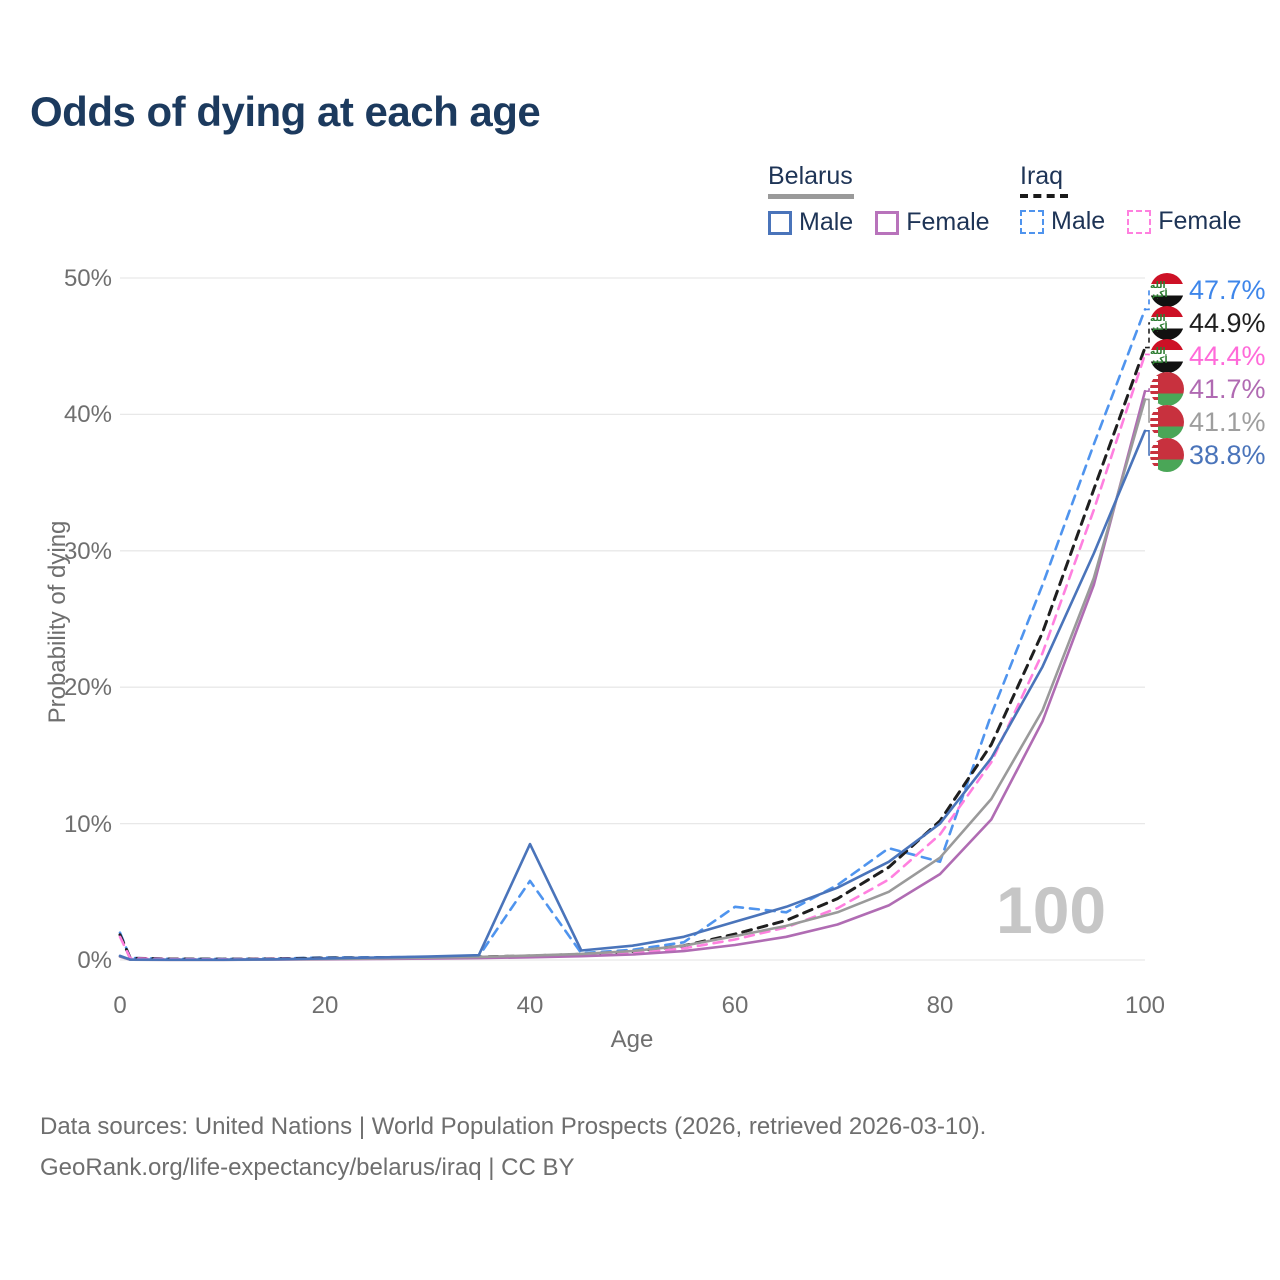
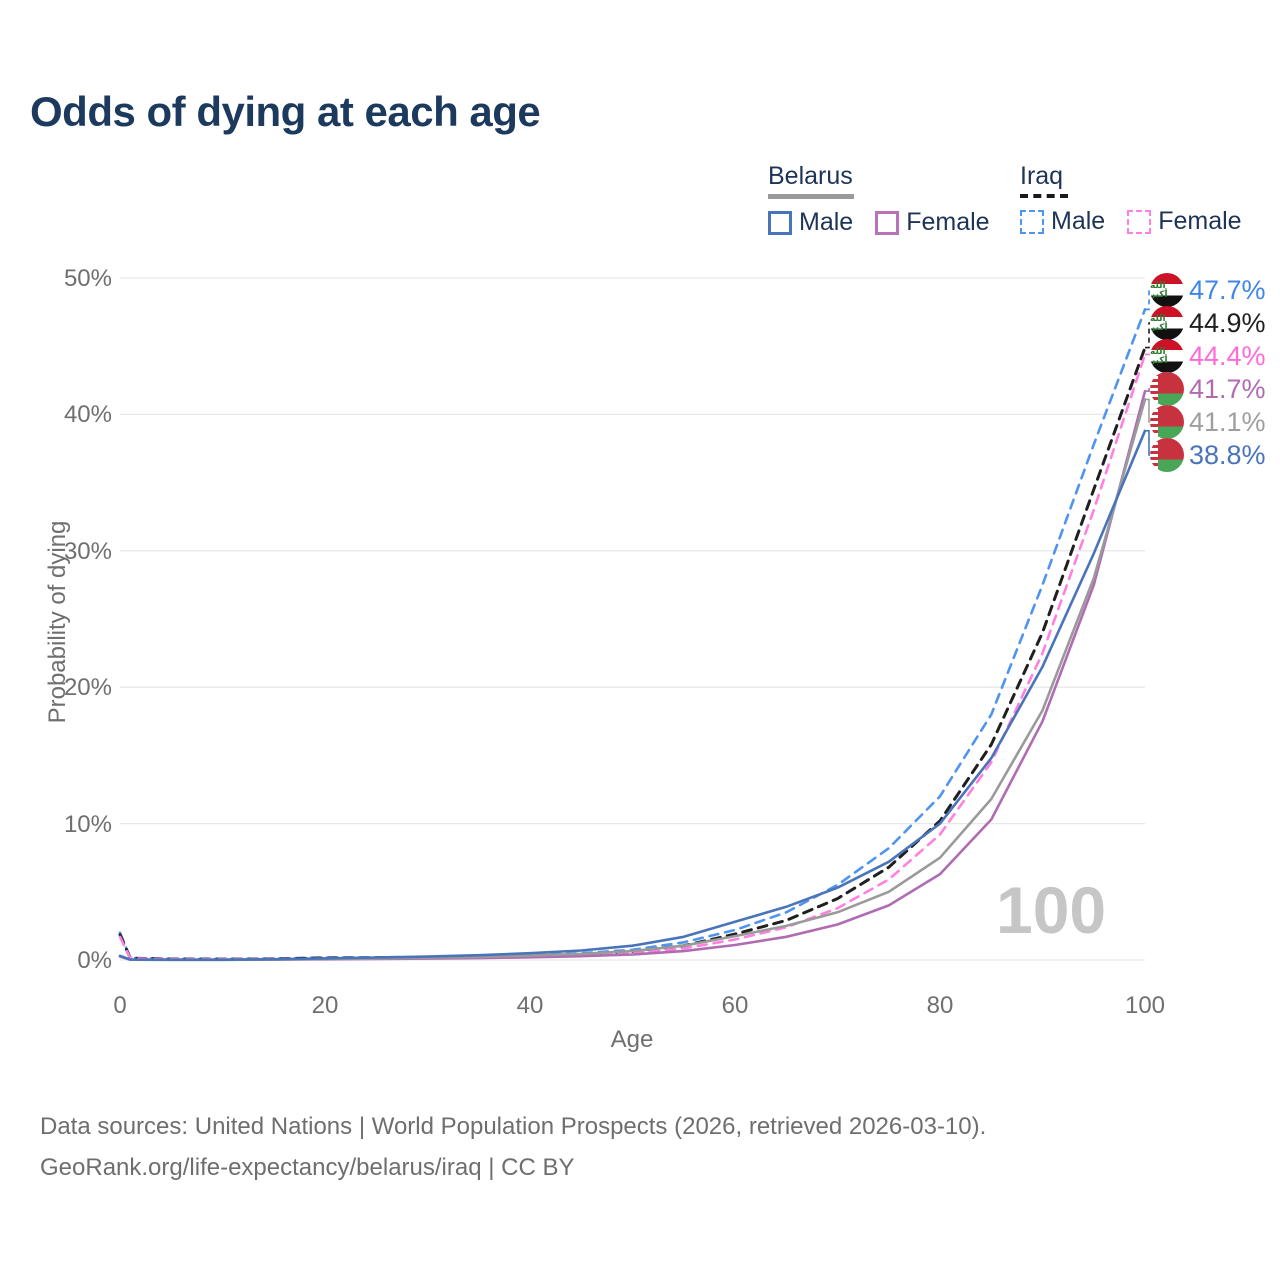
Iraq Male/40: 5.8% -> 0.3%
Belarus Male/40: 8.5% -> 0.5%
Iraq Male/60: 3.9% -> 2.2%
Iraq Male/80: 7.2% -> 12.0%
